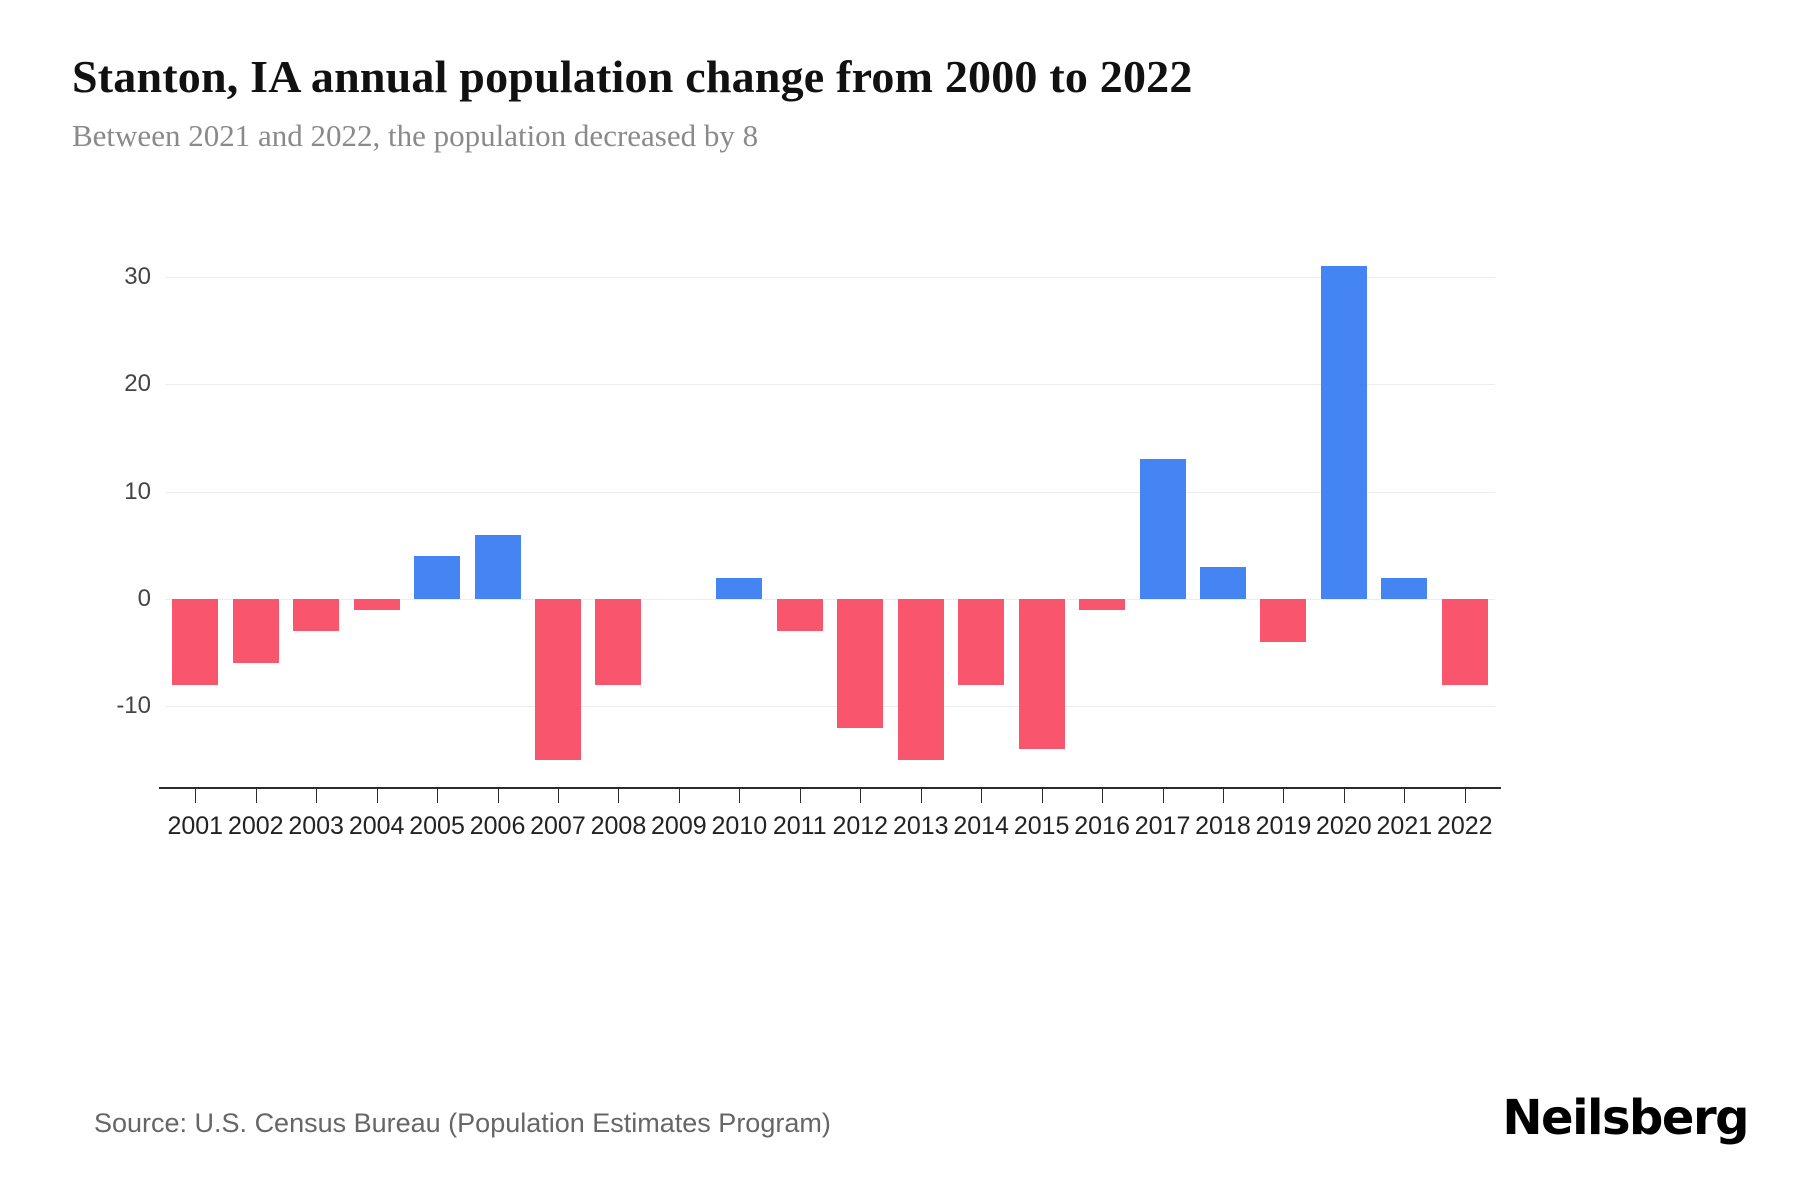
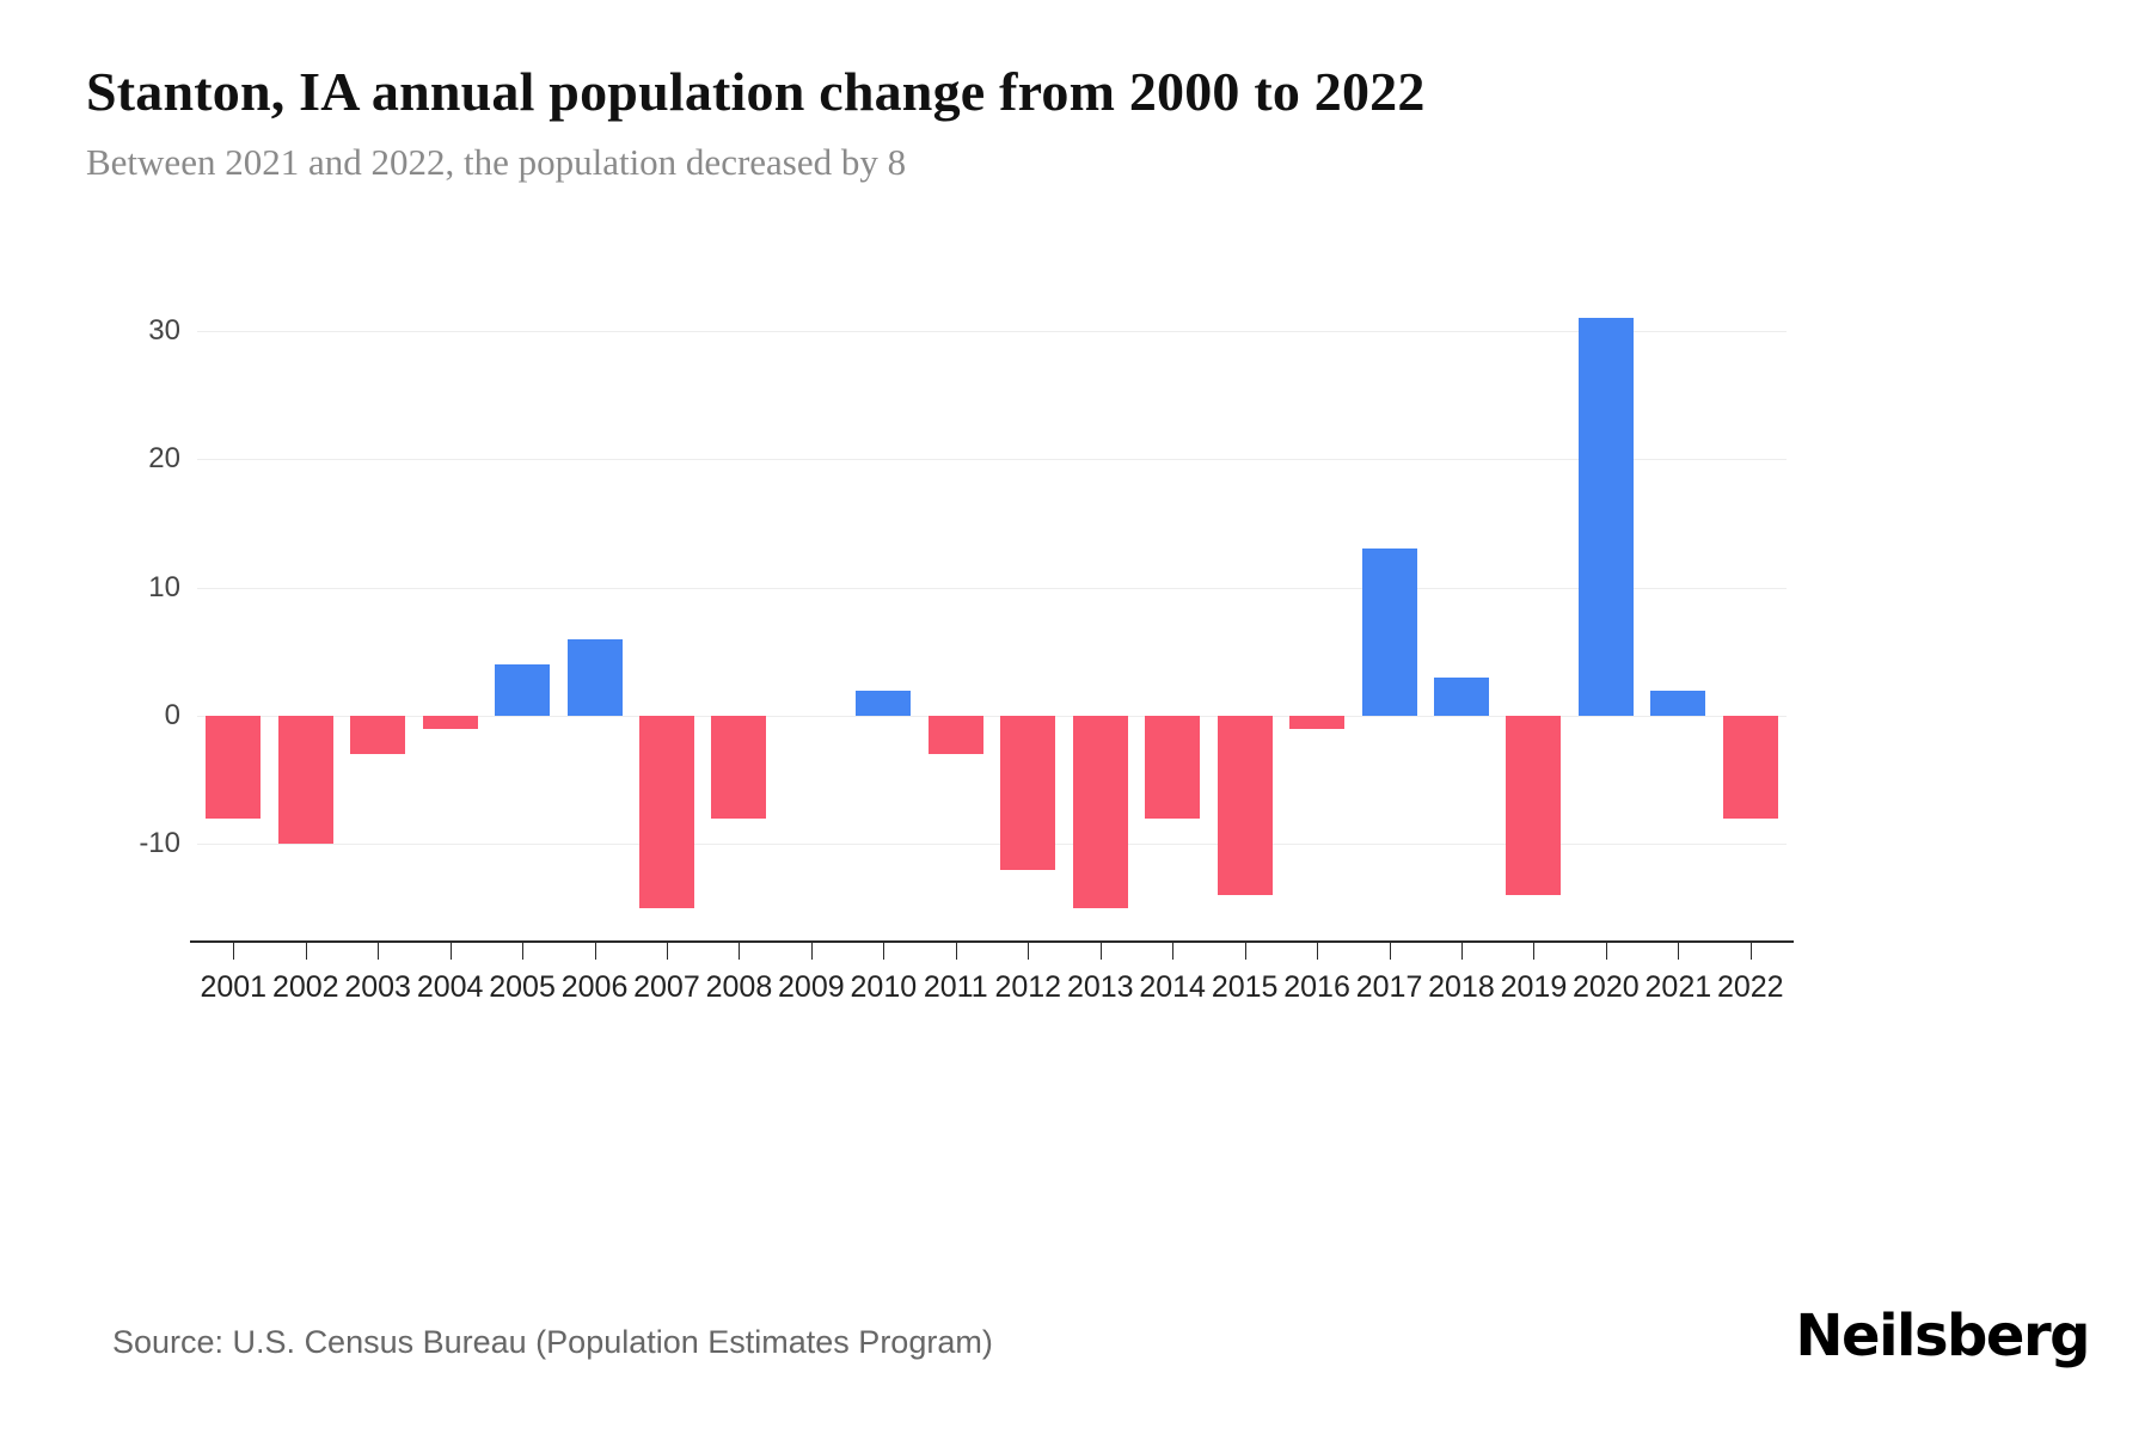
2002: -6 -> -10
2019: -4 -> -14
